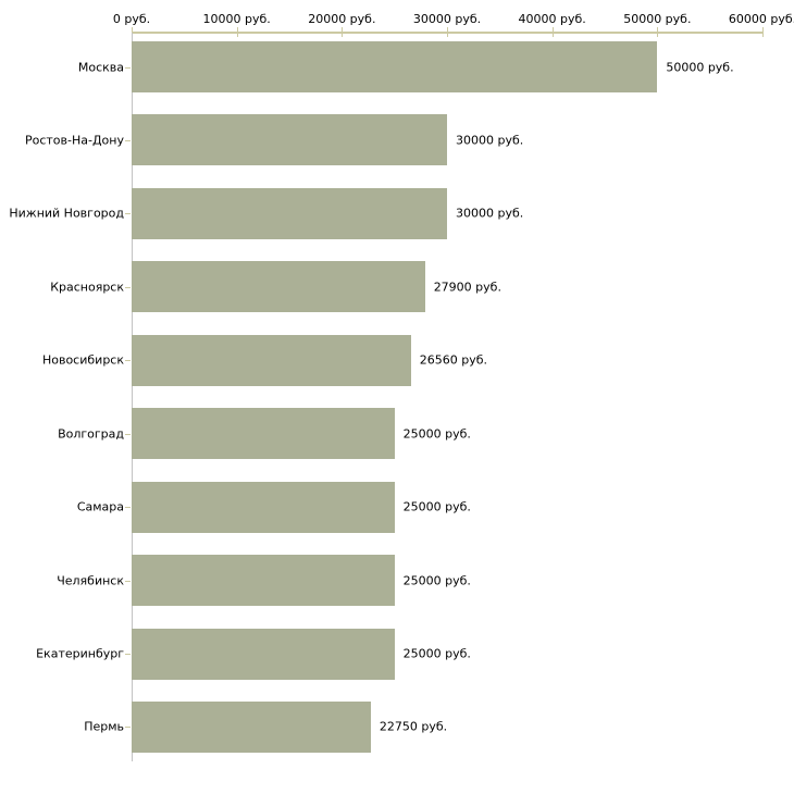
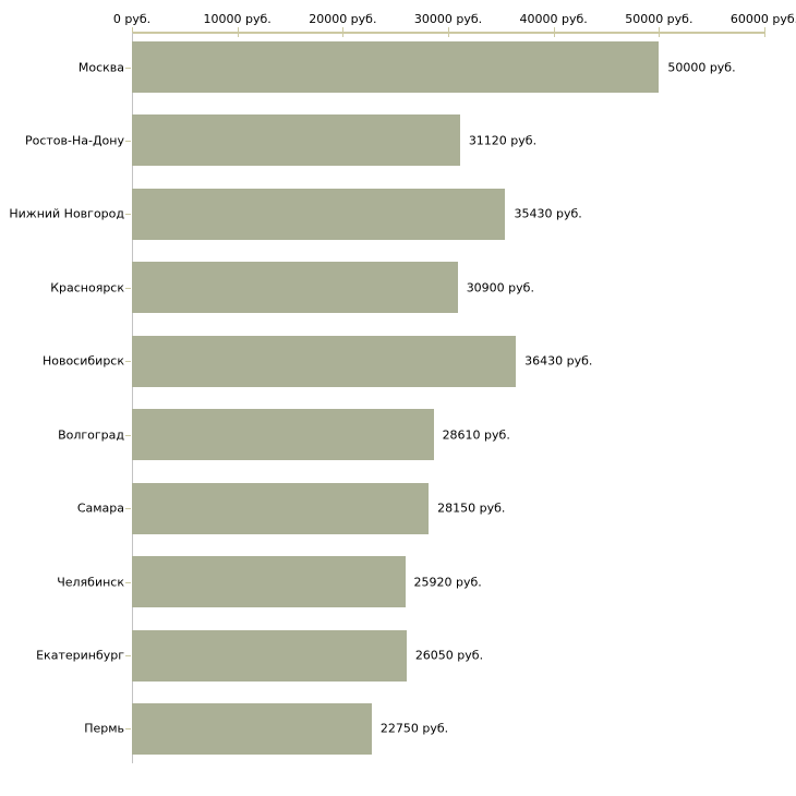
Ростов-На-Дону: 30000 -> 31120
Нижний Новгород: 30000 -> 35430
Красноярск: 27900 -> 30900
Новосибирск: 26560 -> 36430
Волгоград: 25000 -> 28610
Самара: 25000 -> 28150
Челябинск: 25000 -> 25920
Екатеринбург: 25000 -> 26050
